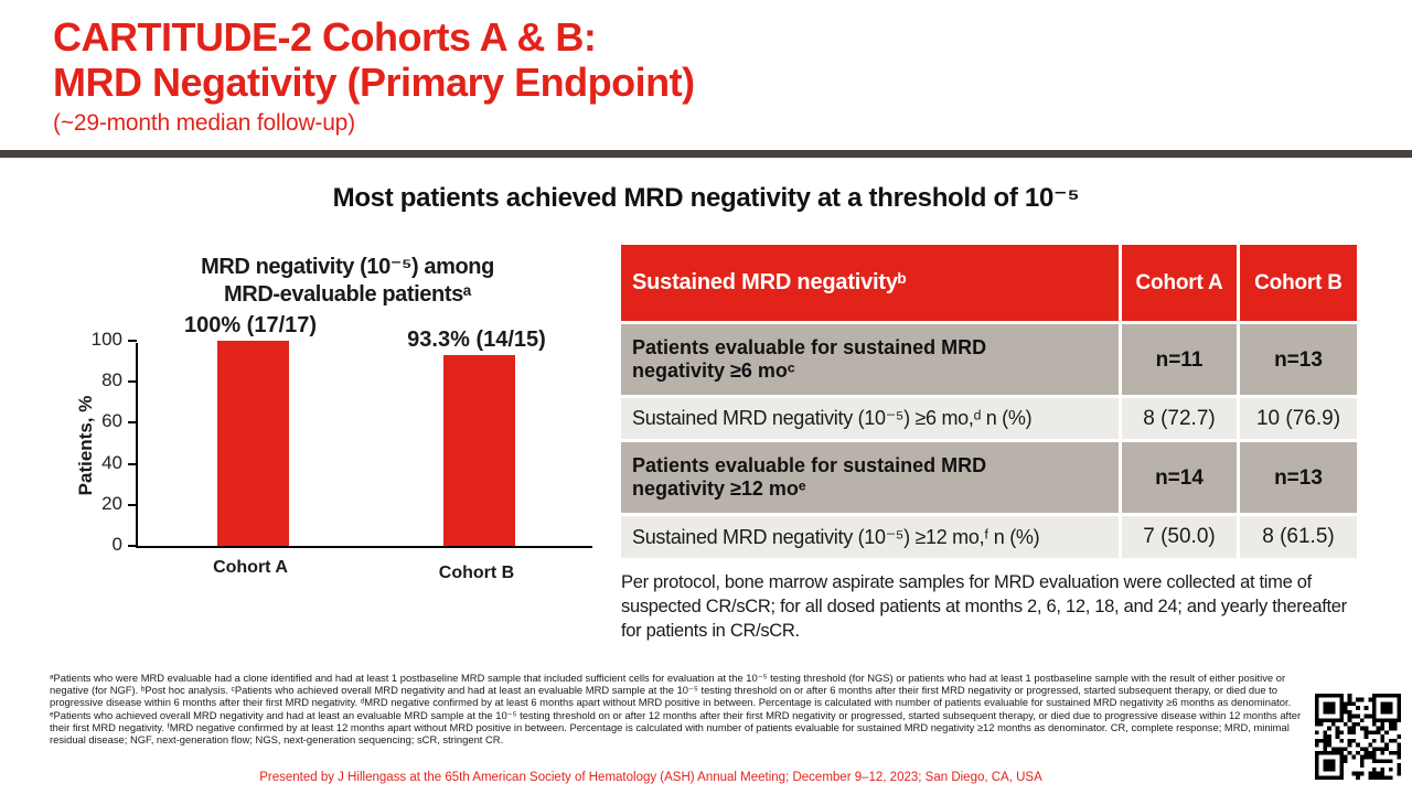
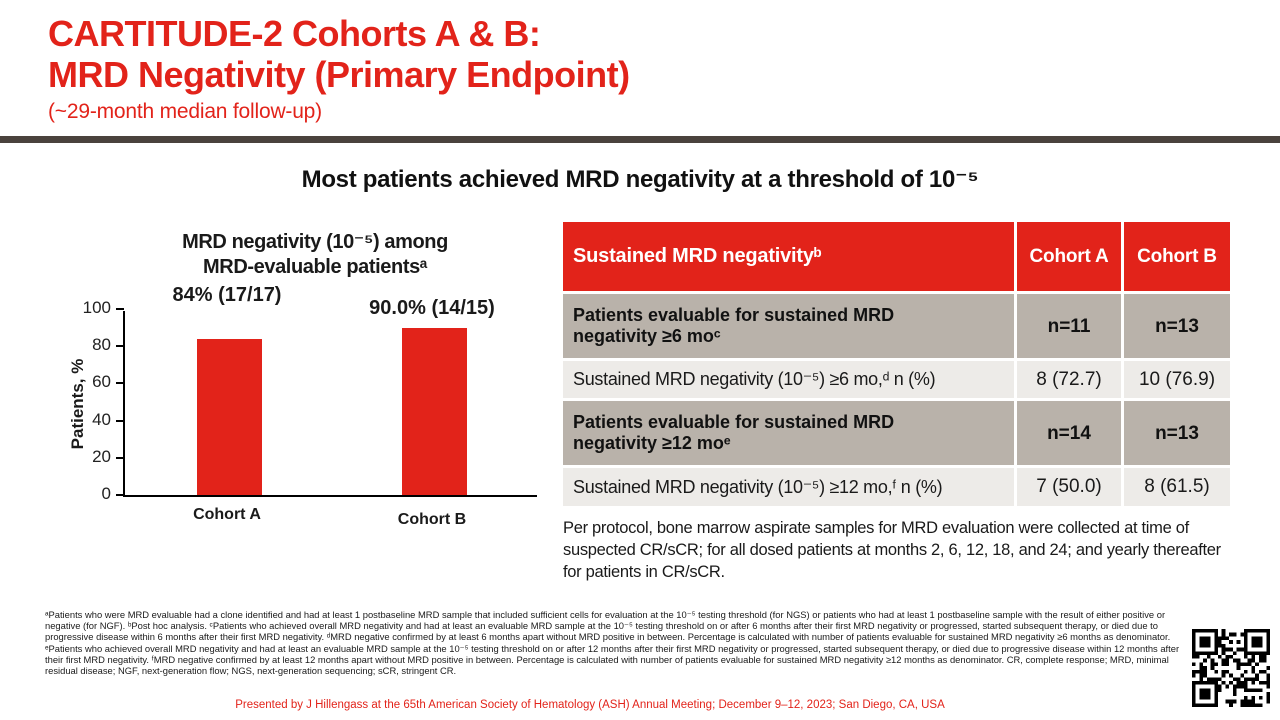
Cohort A: 100% -> 84%
Cohort B: 93.3% -> 90.0%
